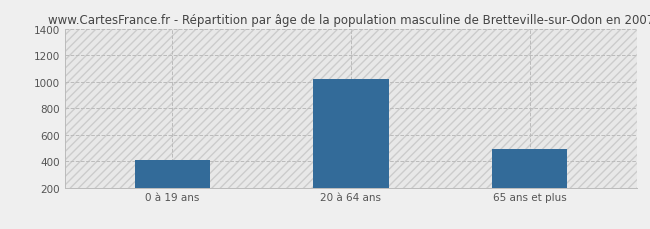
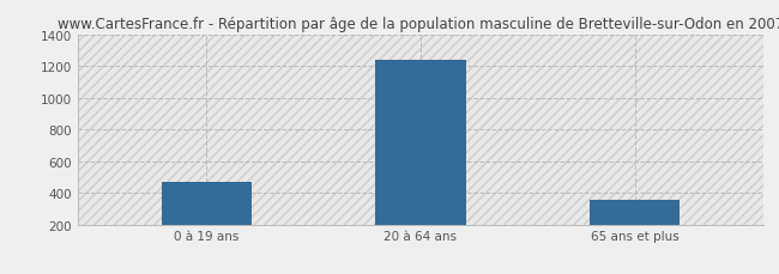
0 à 19 ans: 410 -> 470
20 à 64 ans: 1020 -> 1240
65 ans et plus: 490 -> 360
